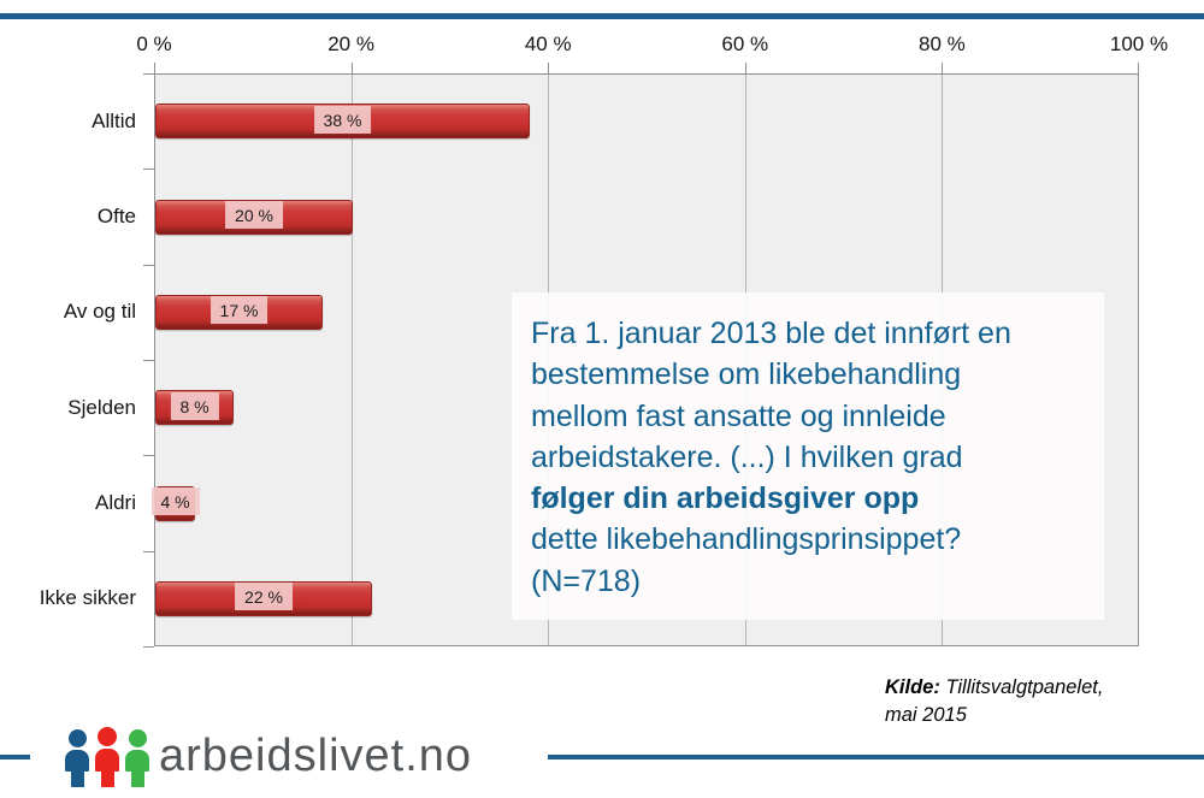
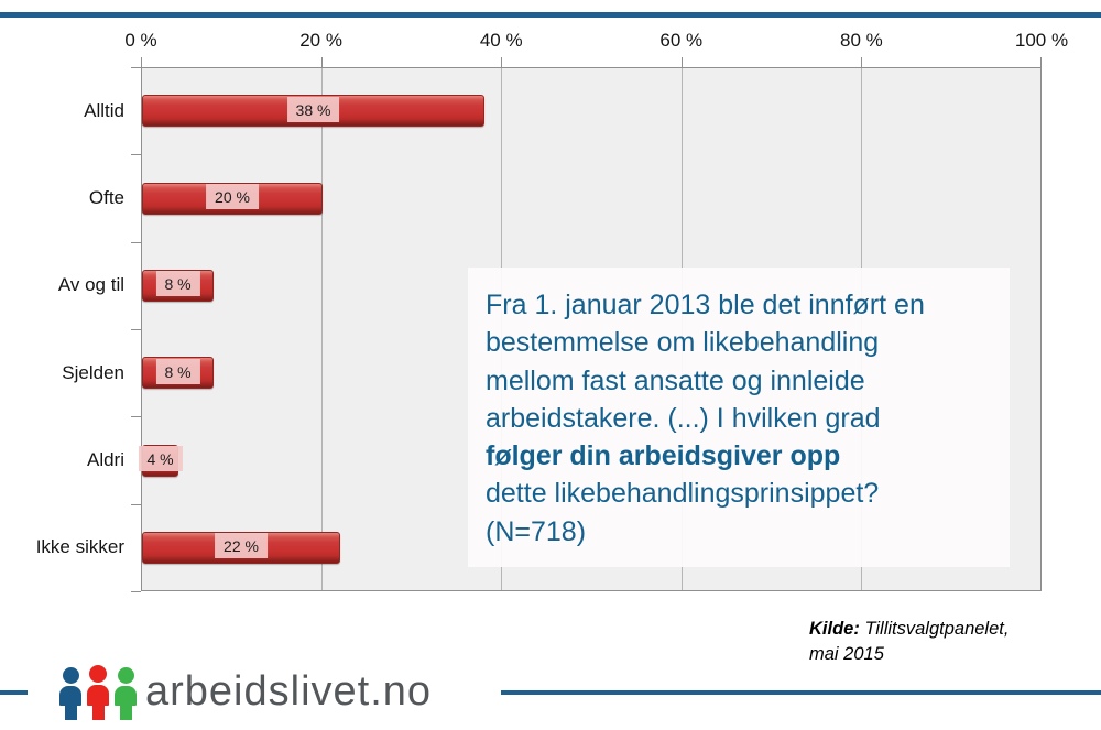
Av og til: 17 -> 8
